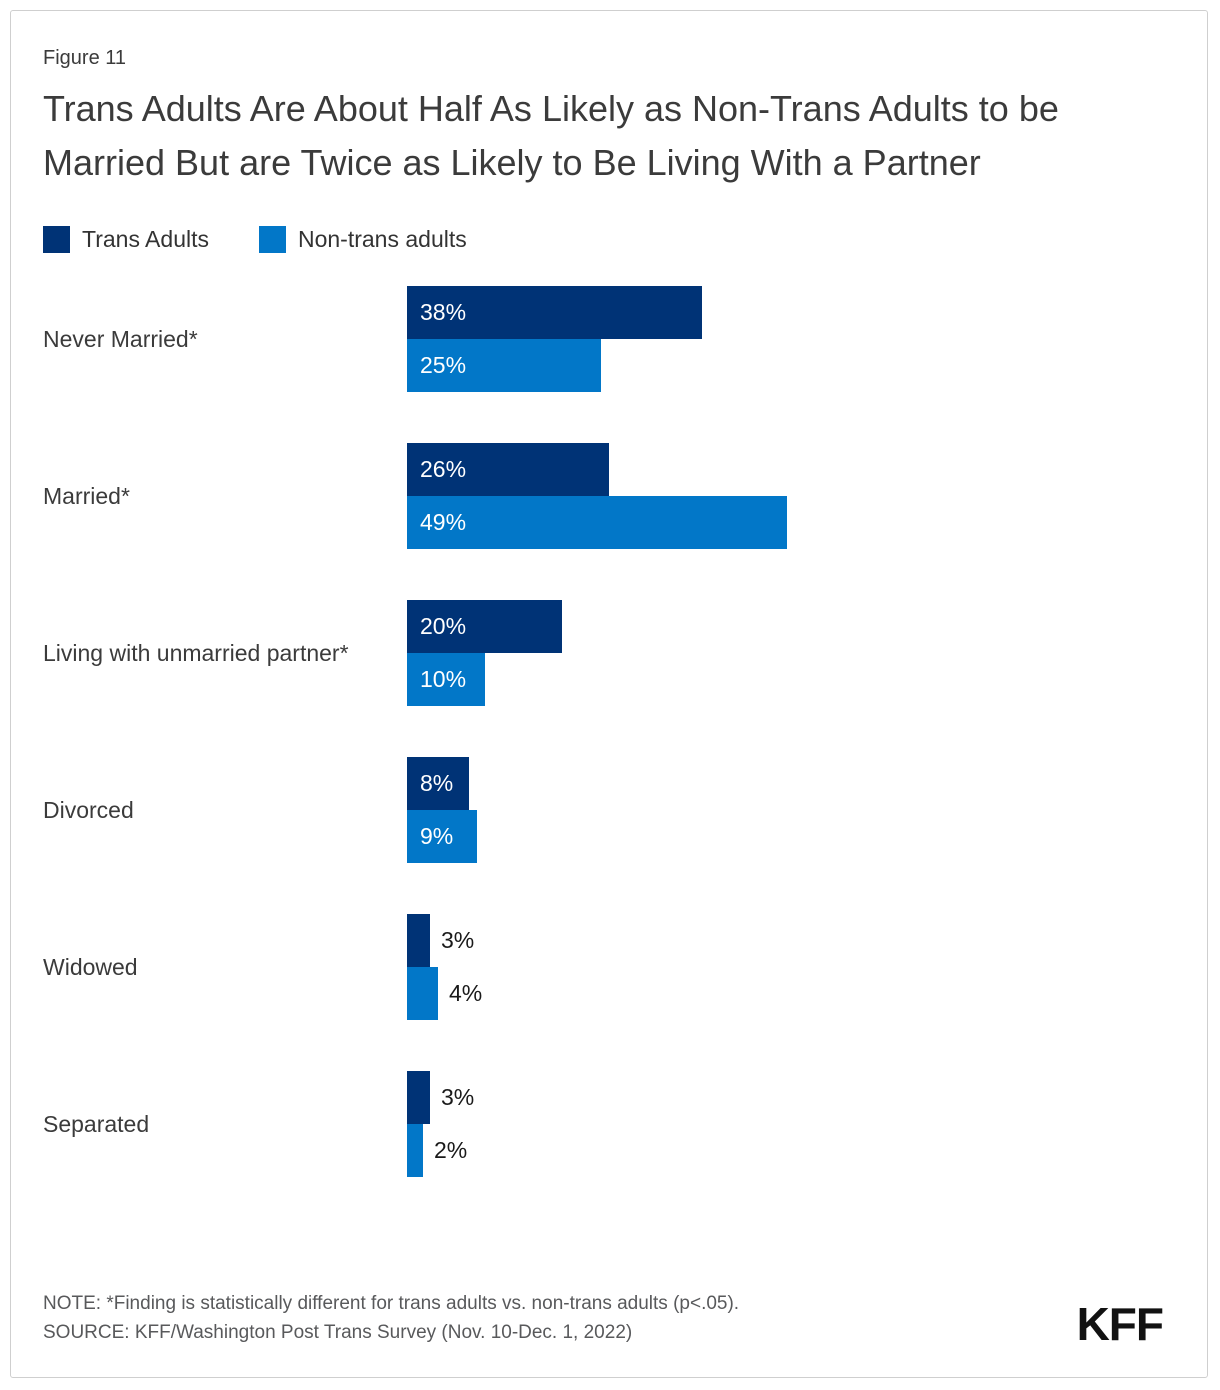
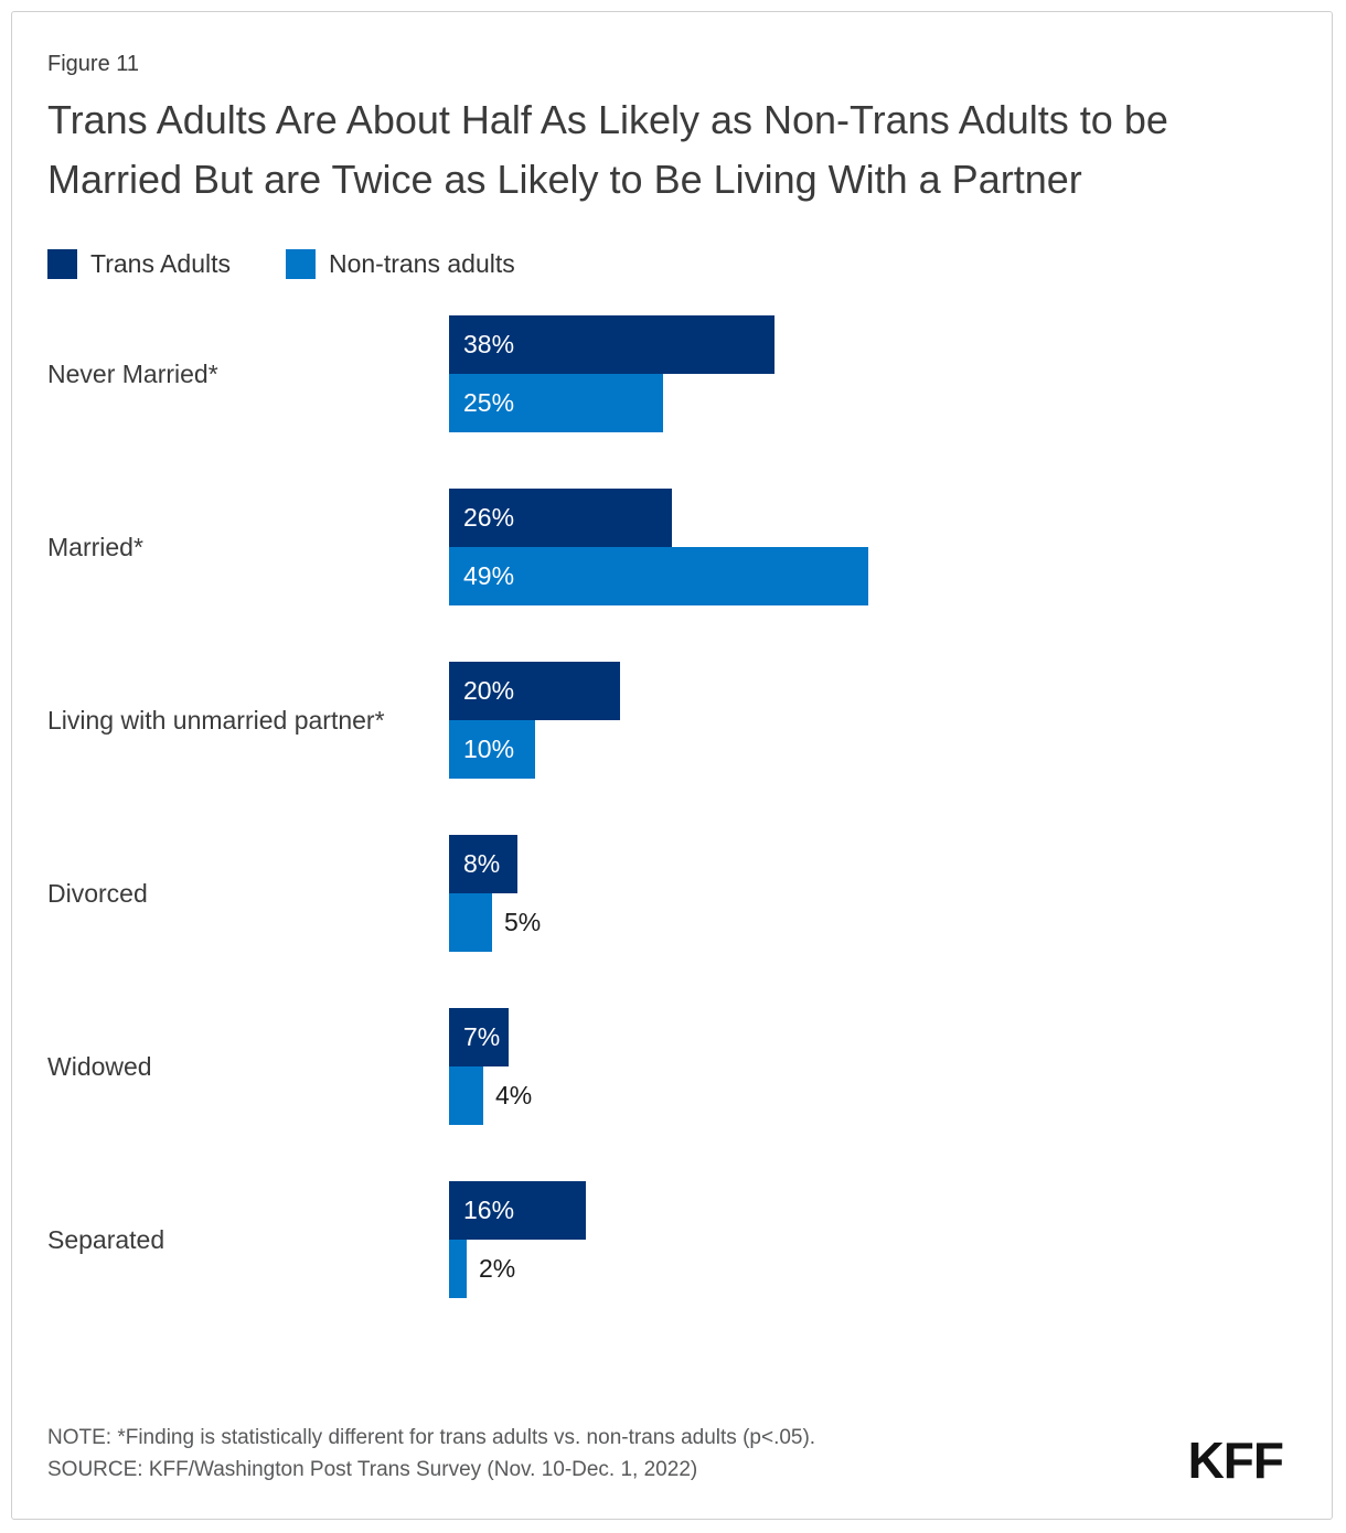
Non-trans adults/Divorced: 9% -> 5%
Trans Adults/Widowed: 3% -> 7%
Trans Adults/Separated: 3% -> 16%
